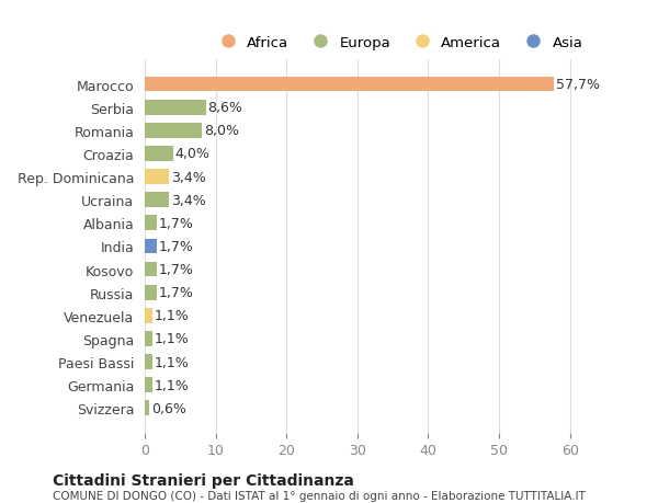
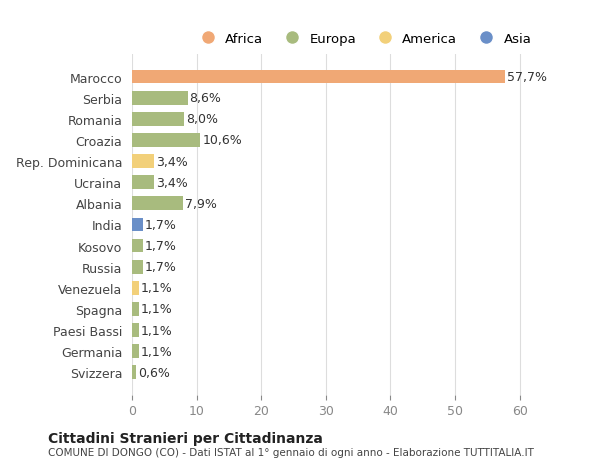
Croazia: 4,0% -> 10,6%
Albania: 1,7% -> 7,9%
